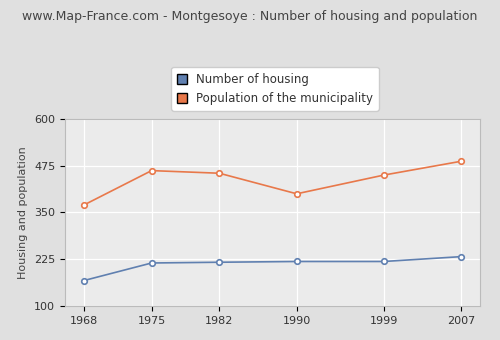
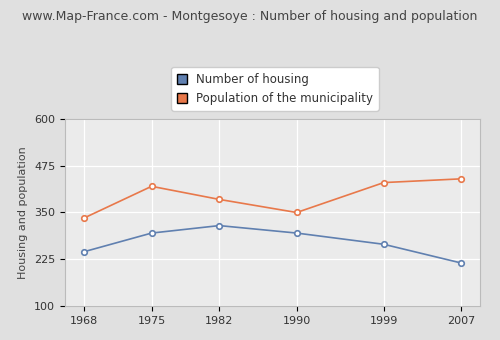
Number of housing/1968: 168 -> 245
Population of the municipality/1968: 370 -> 335
Number of housing/1975: 215 -> 295
Population of the municipality/1975: 462 -> 420
Number of housing/1982: 217 -> 315
Population of the municipality/1982: 455 -> 385
Number of housing/1990: 219 -> 295
Population of the municipality/1990: 400 -> 350
Number of housing/1999: 219 -> 265
Population of the municipality/1999: 450 -> 430
Number of housing/2007: 232 -> 215
Population of the municipality/2007: 487 -> 440
